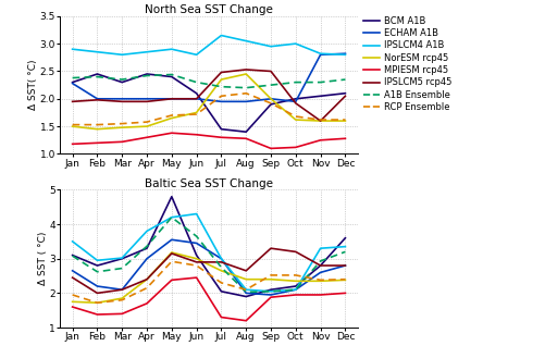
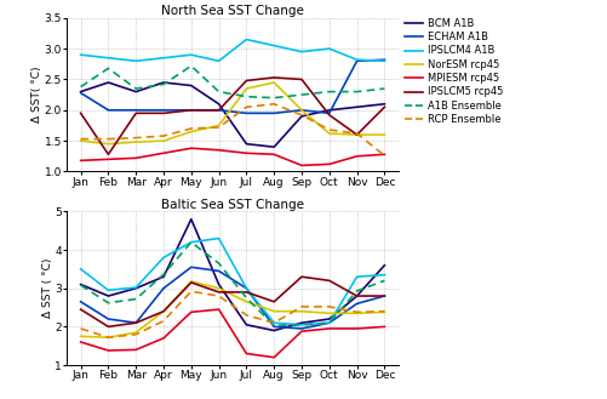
North Sea SST Change/IPSLCM5 rcp45/Feb: 1.98 -> 1.28
North Sea SST Change/A1B Ensemble/Feb: 2.40 -> 2.68
North Sea SST Change/A1B Ensemble/May: 2.44 -> 2.72
North Sea SST Change/RCP Ensemble/Dec: 1.62 -> 1.26
